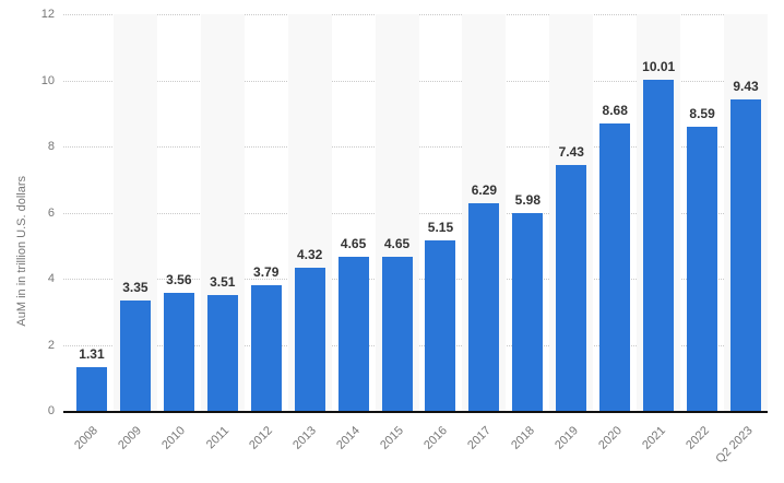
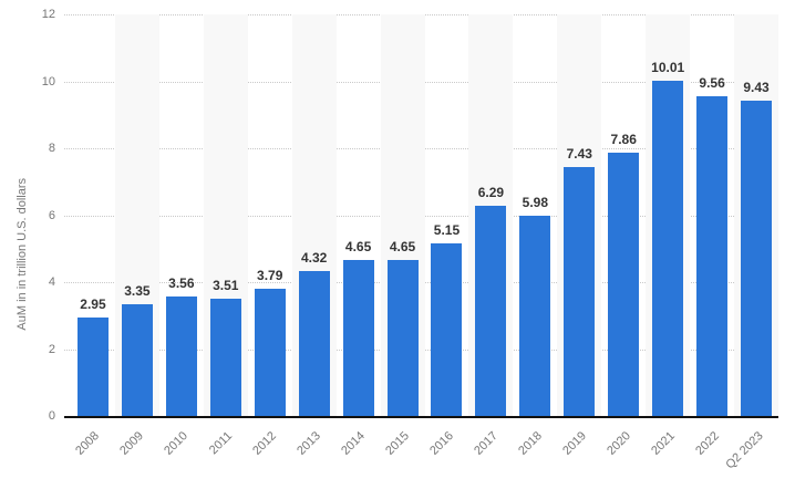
2008: 1.31 -> 2.95
2020: 8.68 -> 7.86
2022: 8.59 -> 9.56
